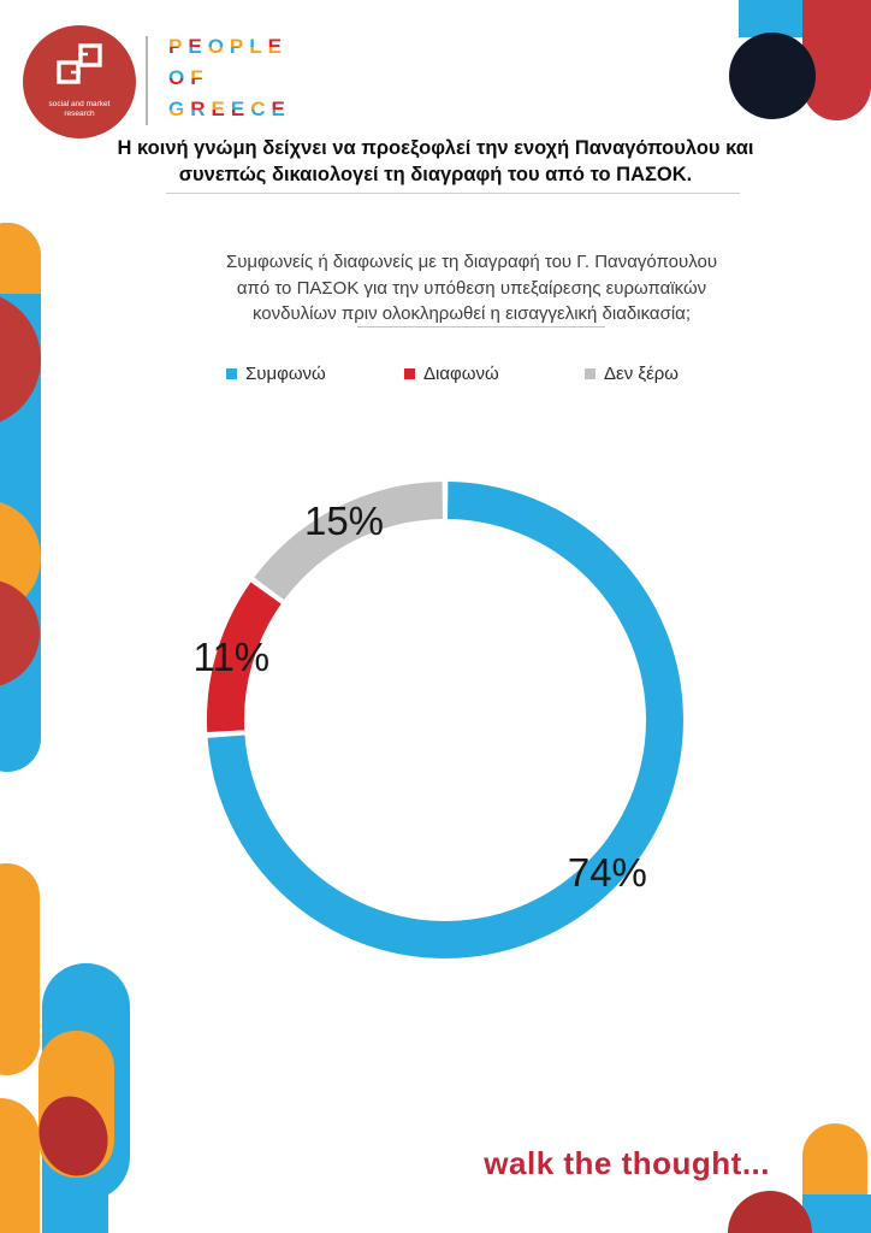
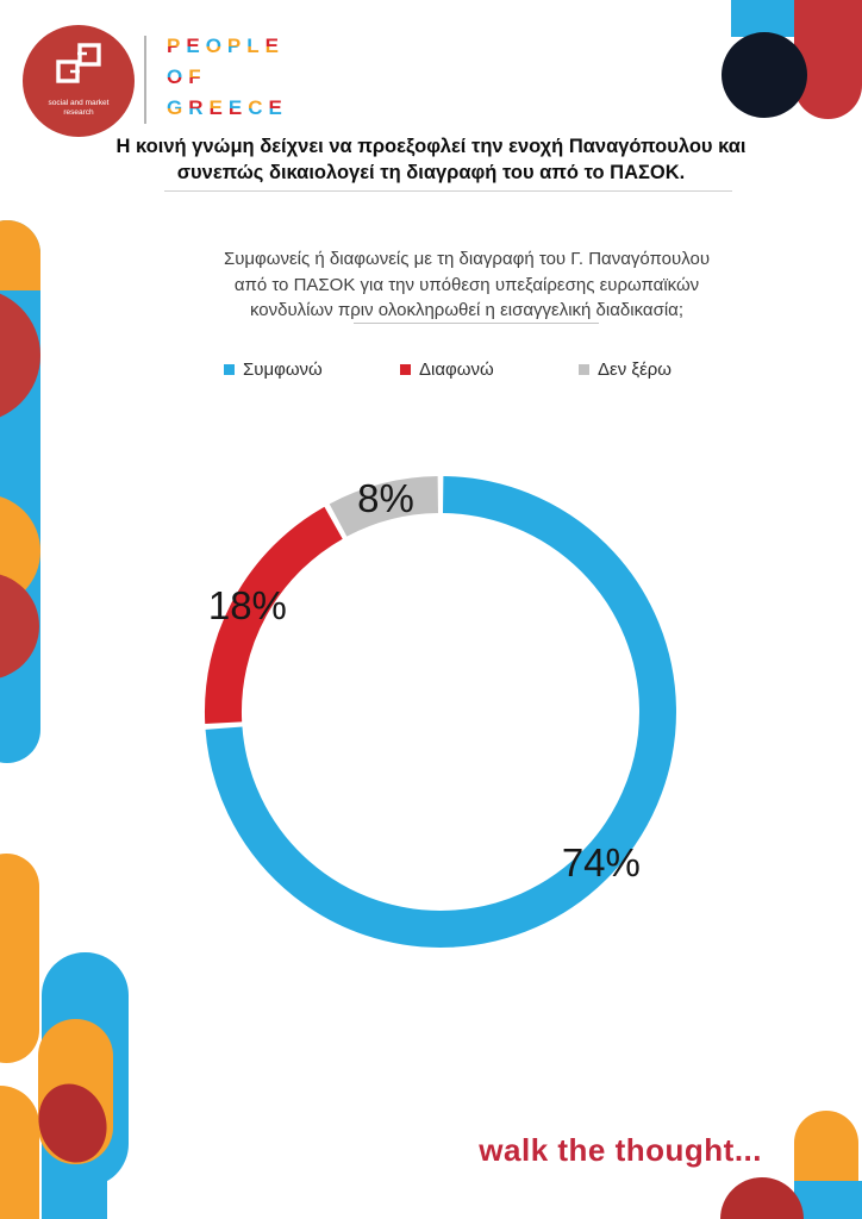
Διαφωνώ: 11% -> 18%
Δεν ξέρω: 15% -> 8%
